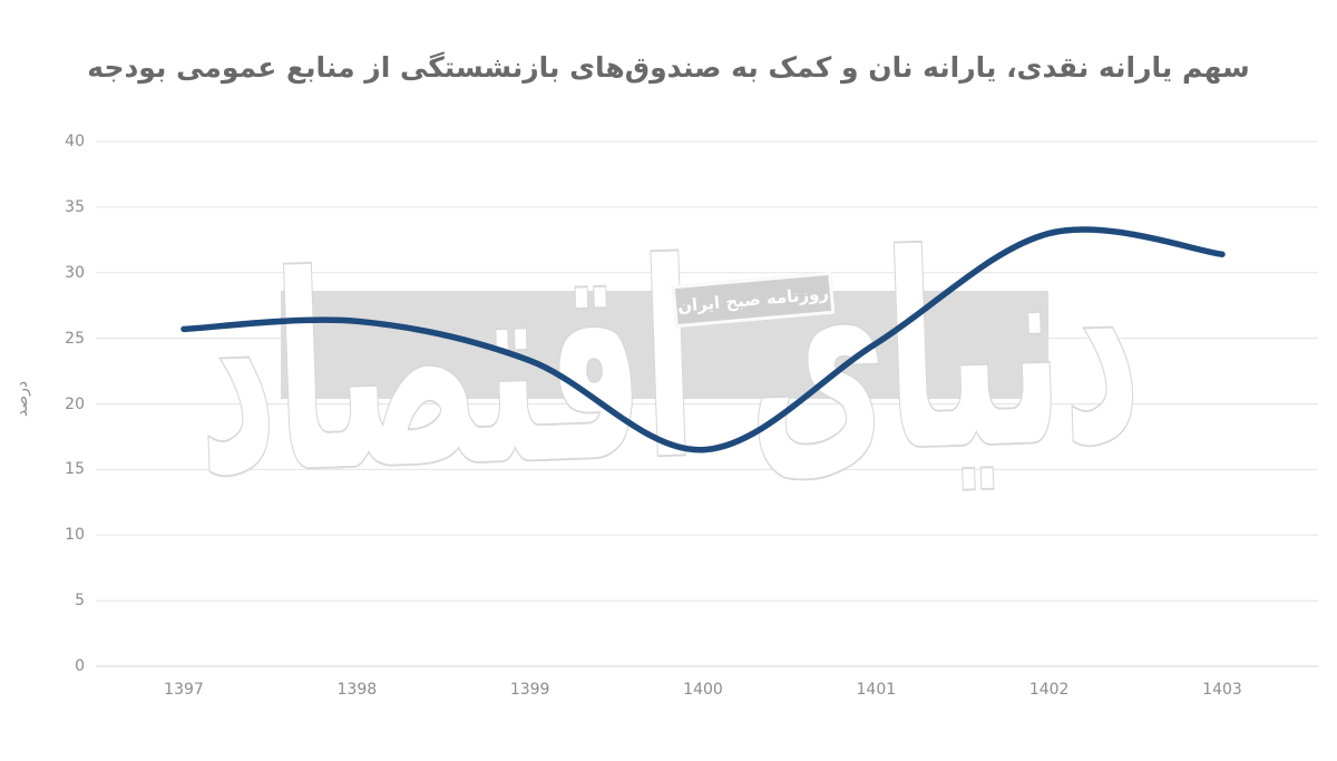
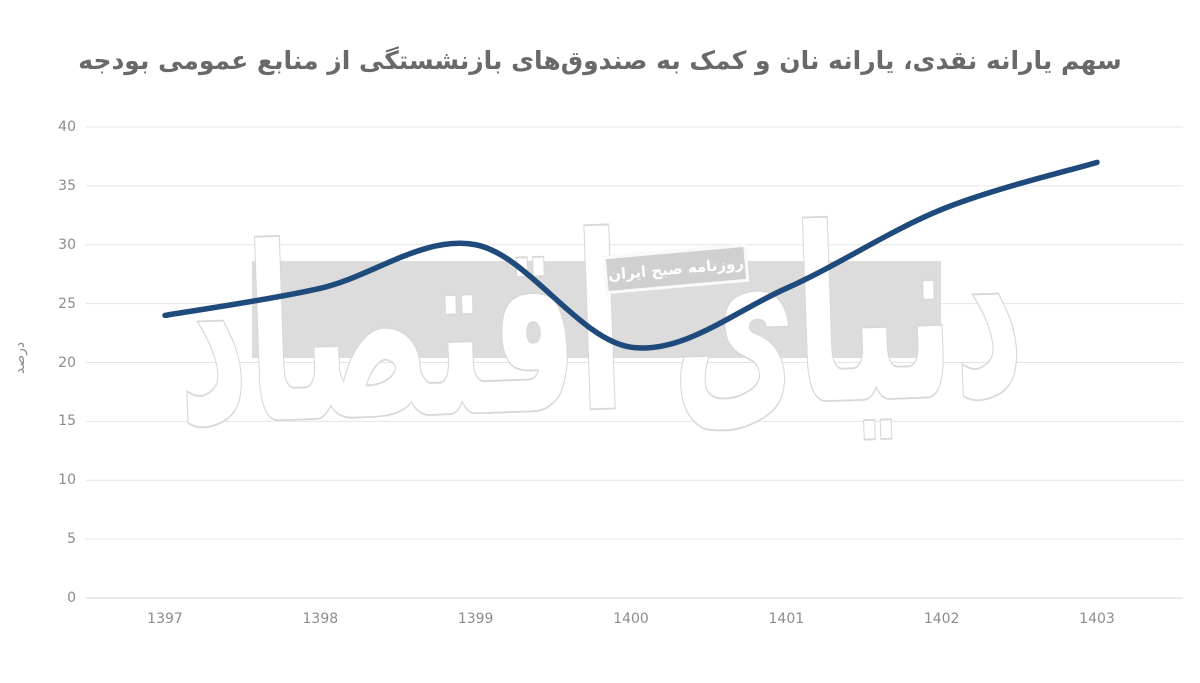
1397: 25.7 -> 24.0
1399: 23.3 -> 30.0
1400: 16.5 -> 21.3
1401: 24.6 -> 26.3
1403: 31.4 -> 37.0
